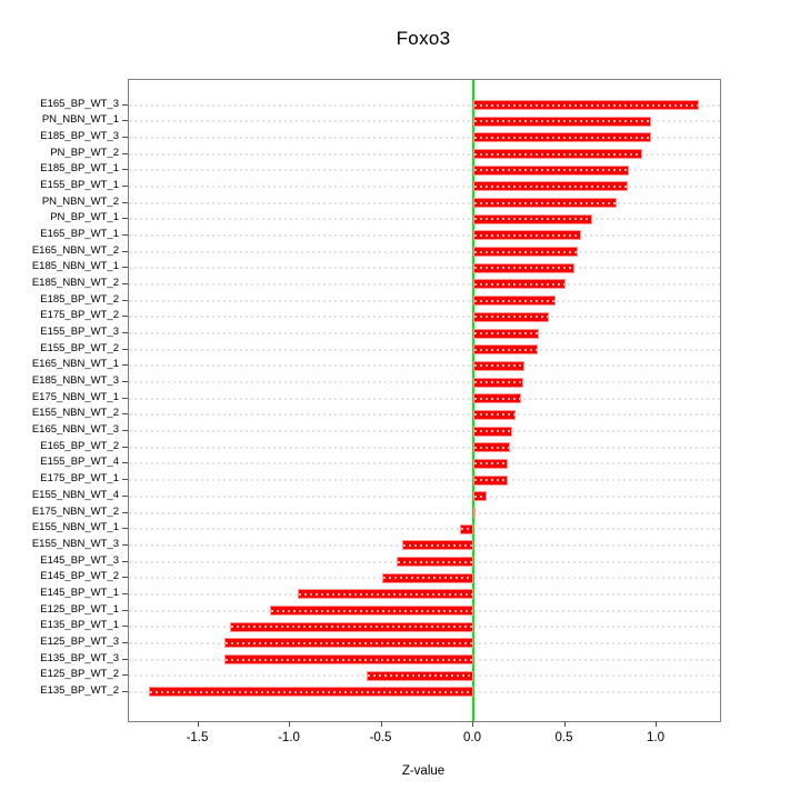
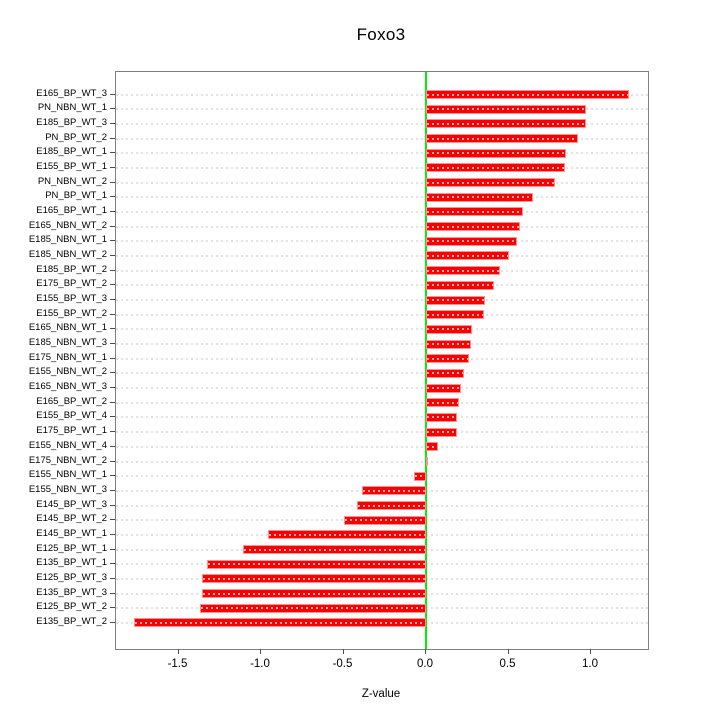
E125_BP_WT_2: -0.58 -> -1.37
